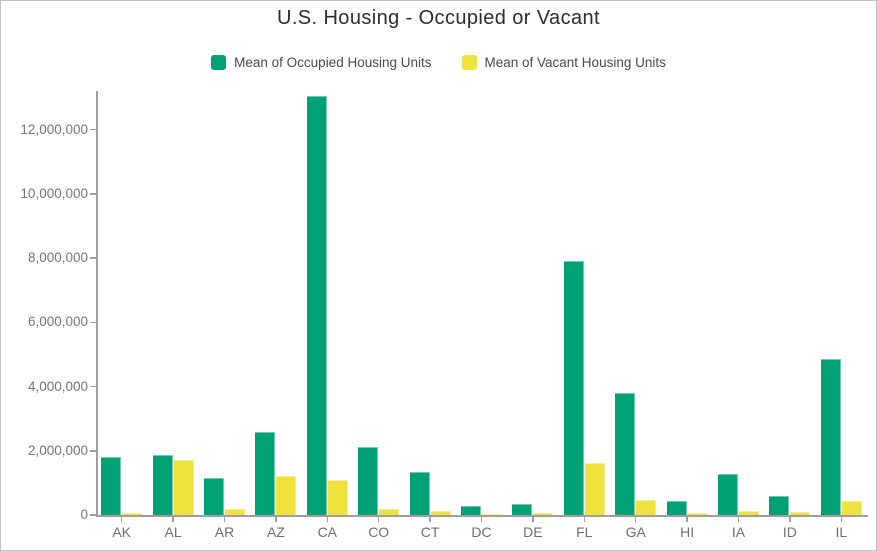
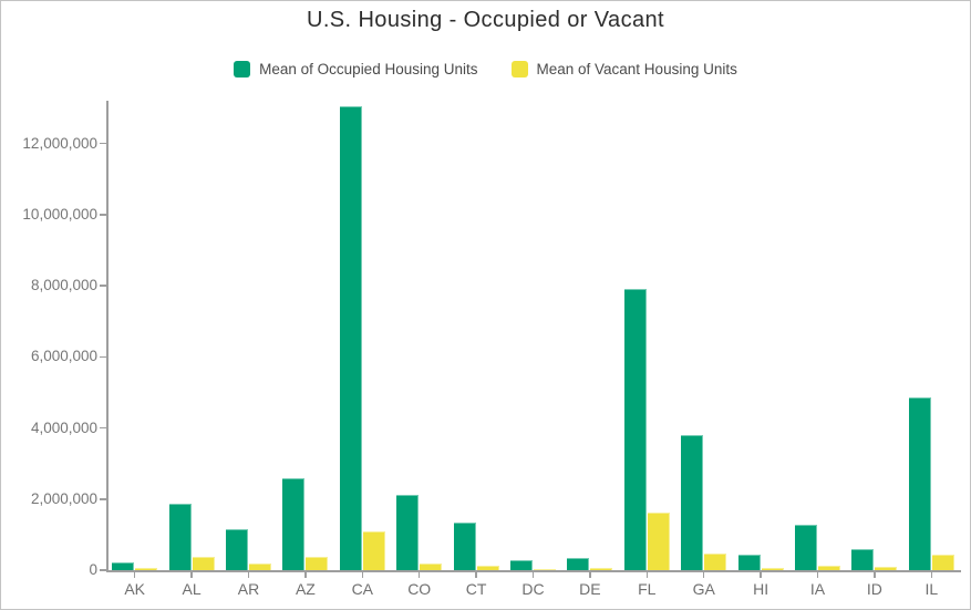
Mean of Occupied Housing Units/AK: 1800000 -> 200000
Mean of Vacant Housing Units/AL: 1700000 -> 400000
Mean of Vacant Housing Units/AZ: 1200000 -> 400000
